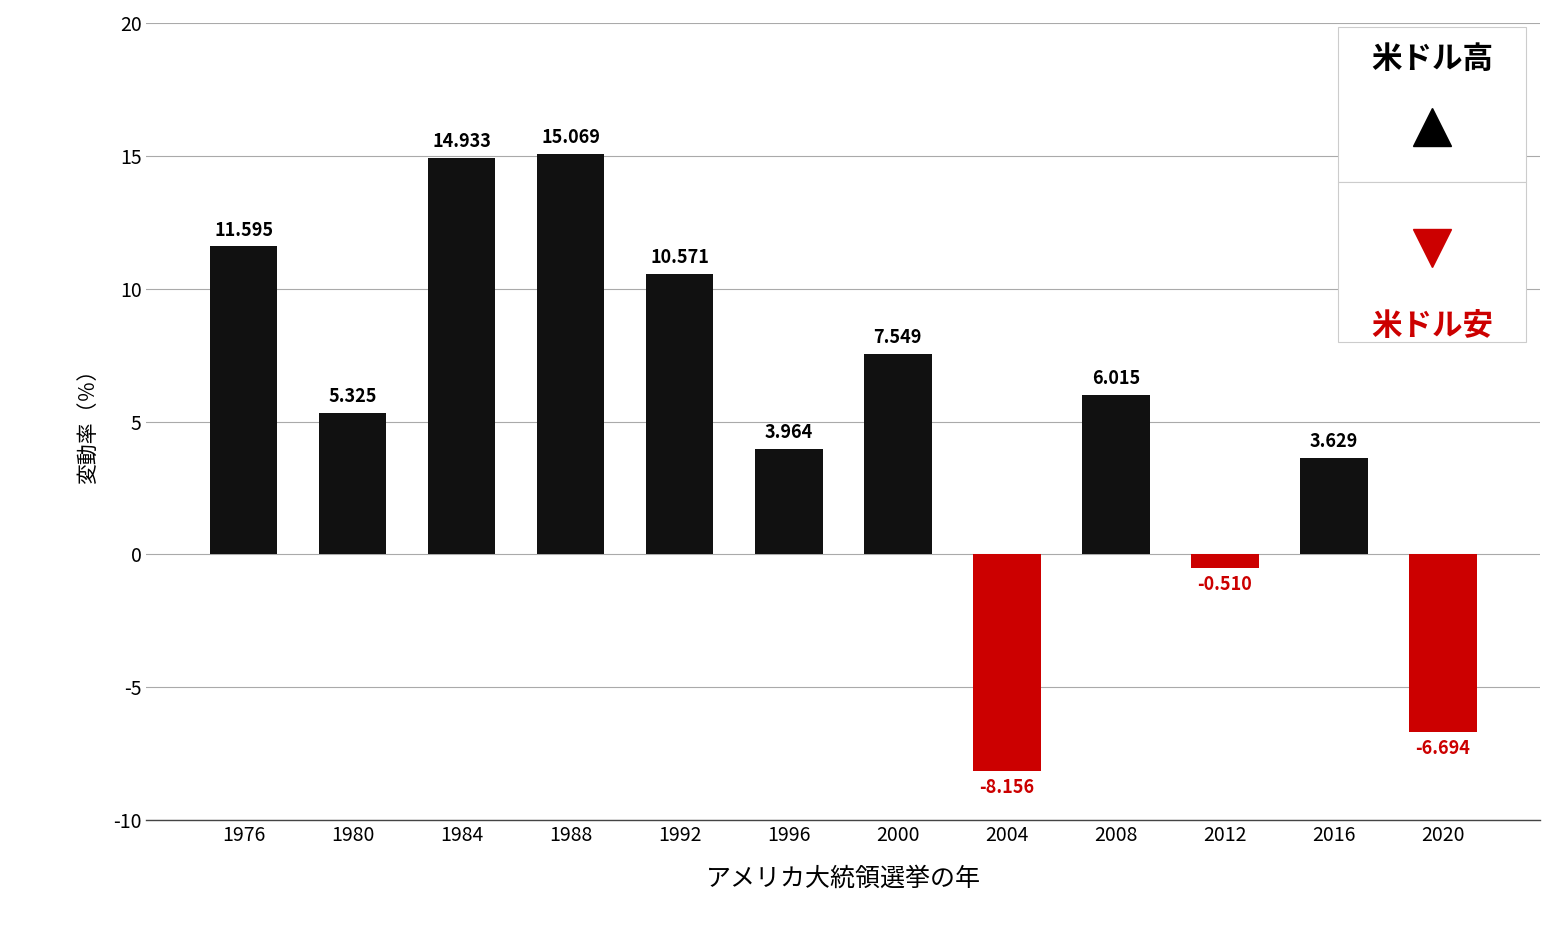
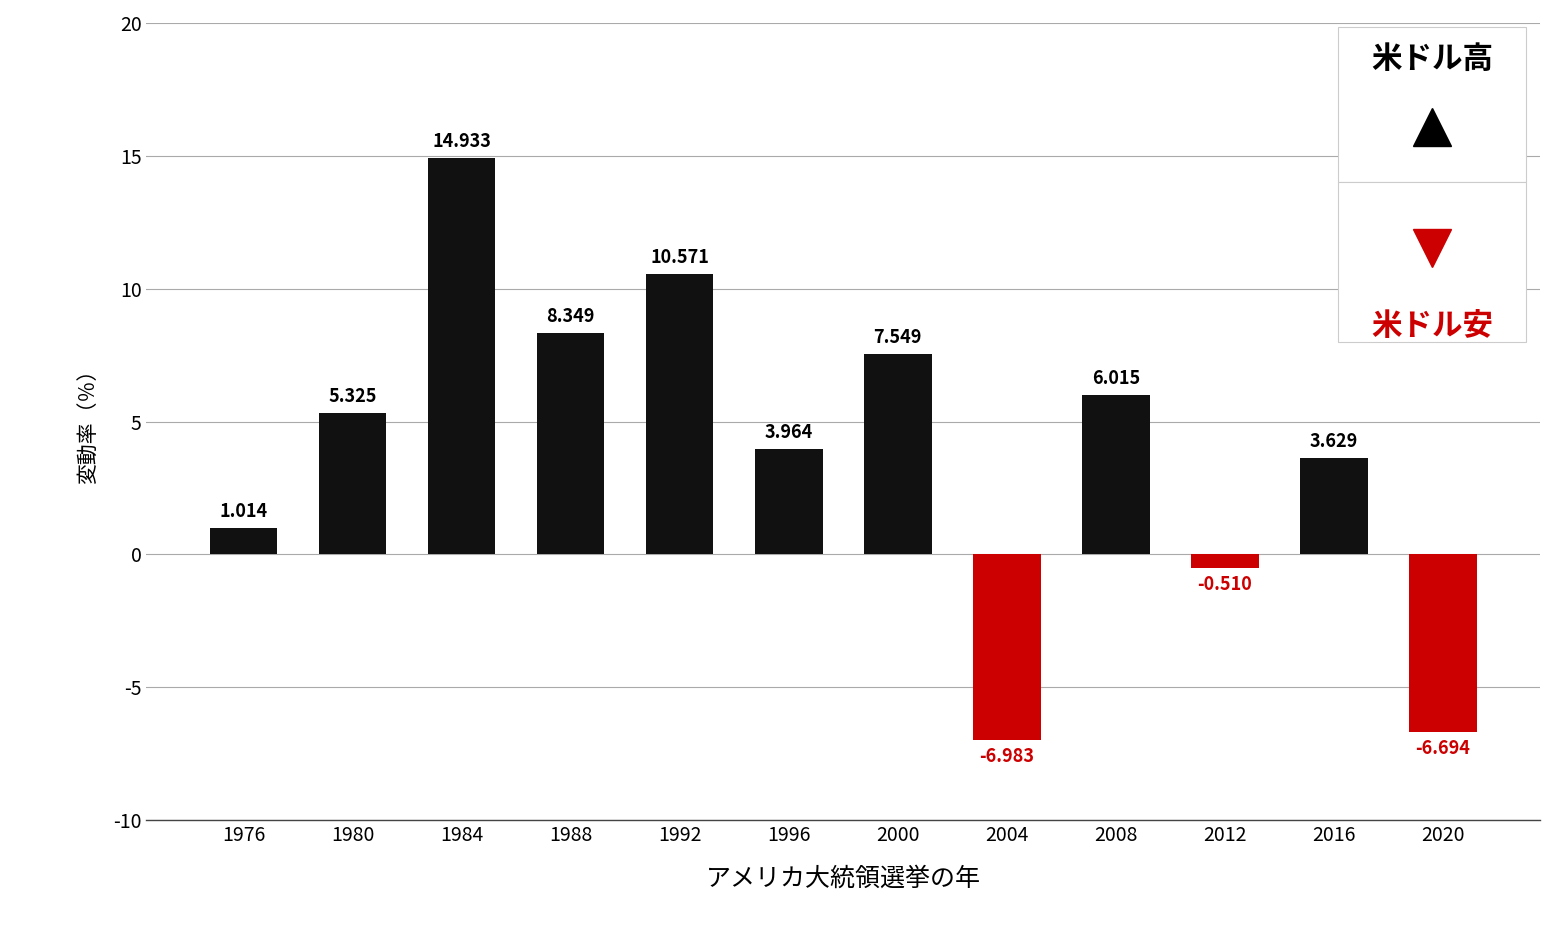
1976: 11.595 -> 1.014
1988: 15.069 -> 8.349
2004: -8.156 -> -6.983
